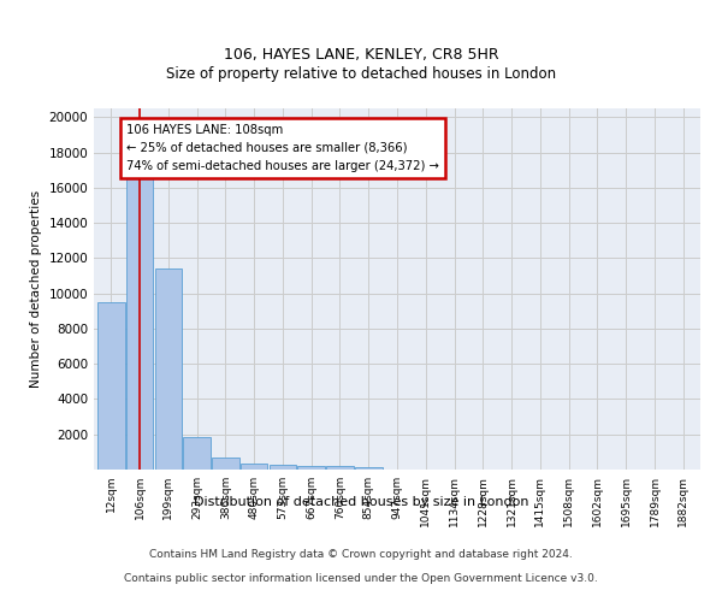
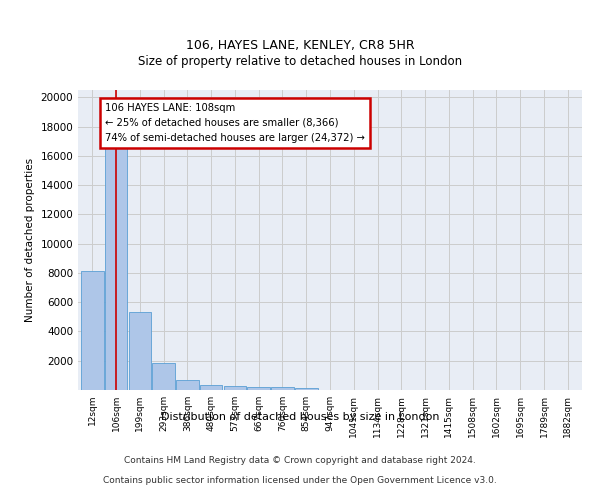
12sqm: 9500 -> 8100
199sqm: 11400 -> 5300
